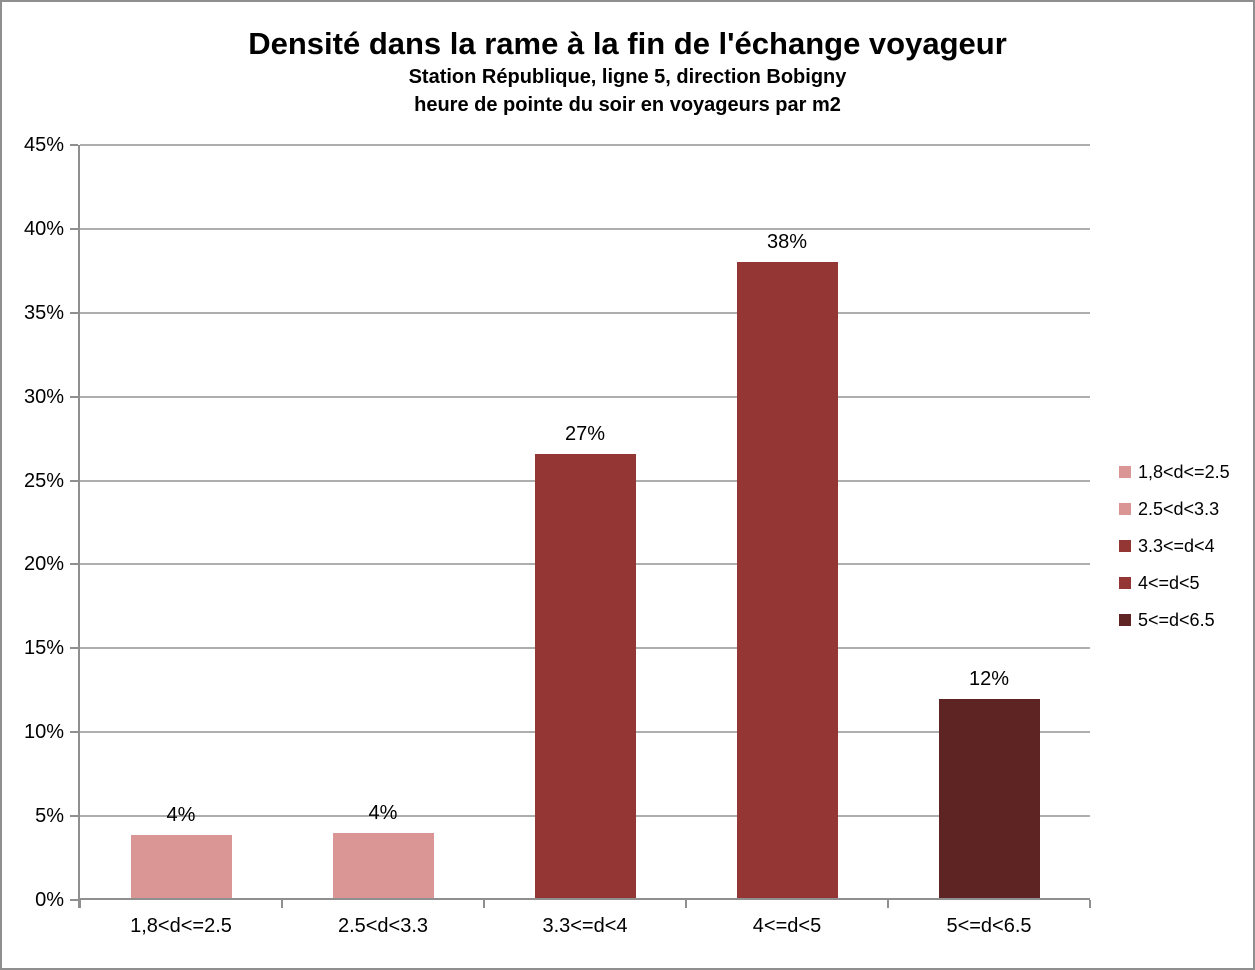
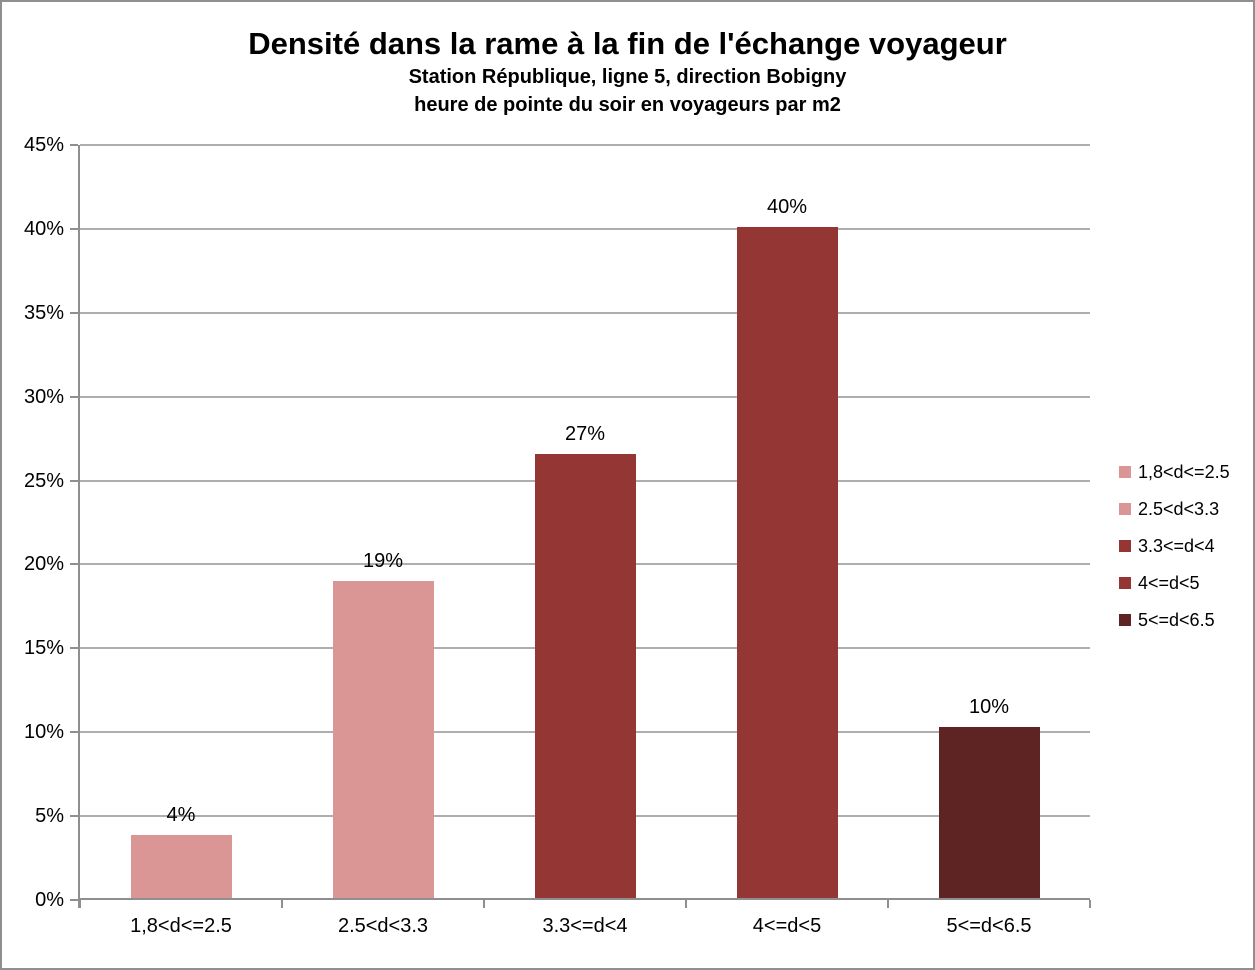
2.5<d<3.3: 4% -> 19%
4<=d<5: 38% -> 40%
5<=d<6.5: 12% -> 10%
